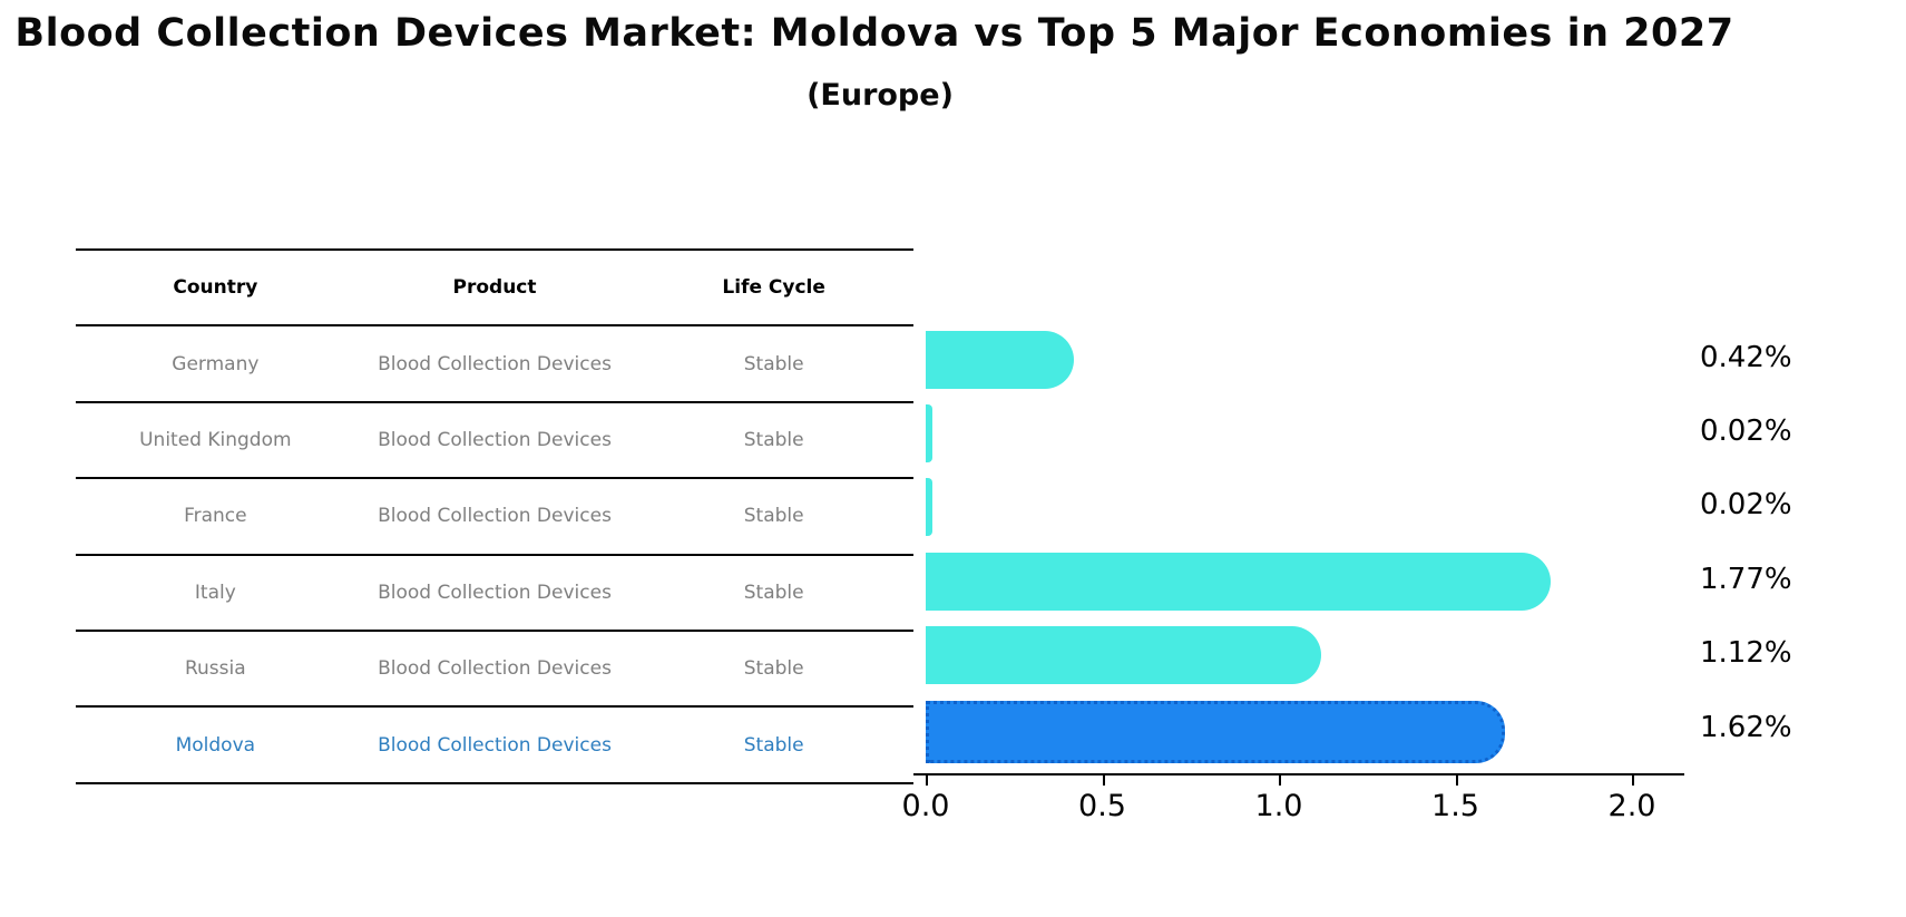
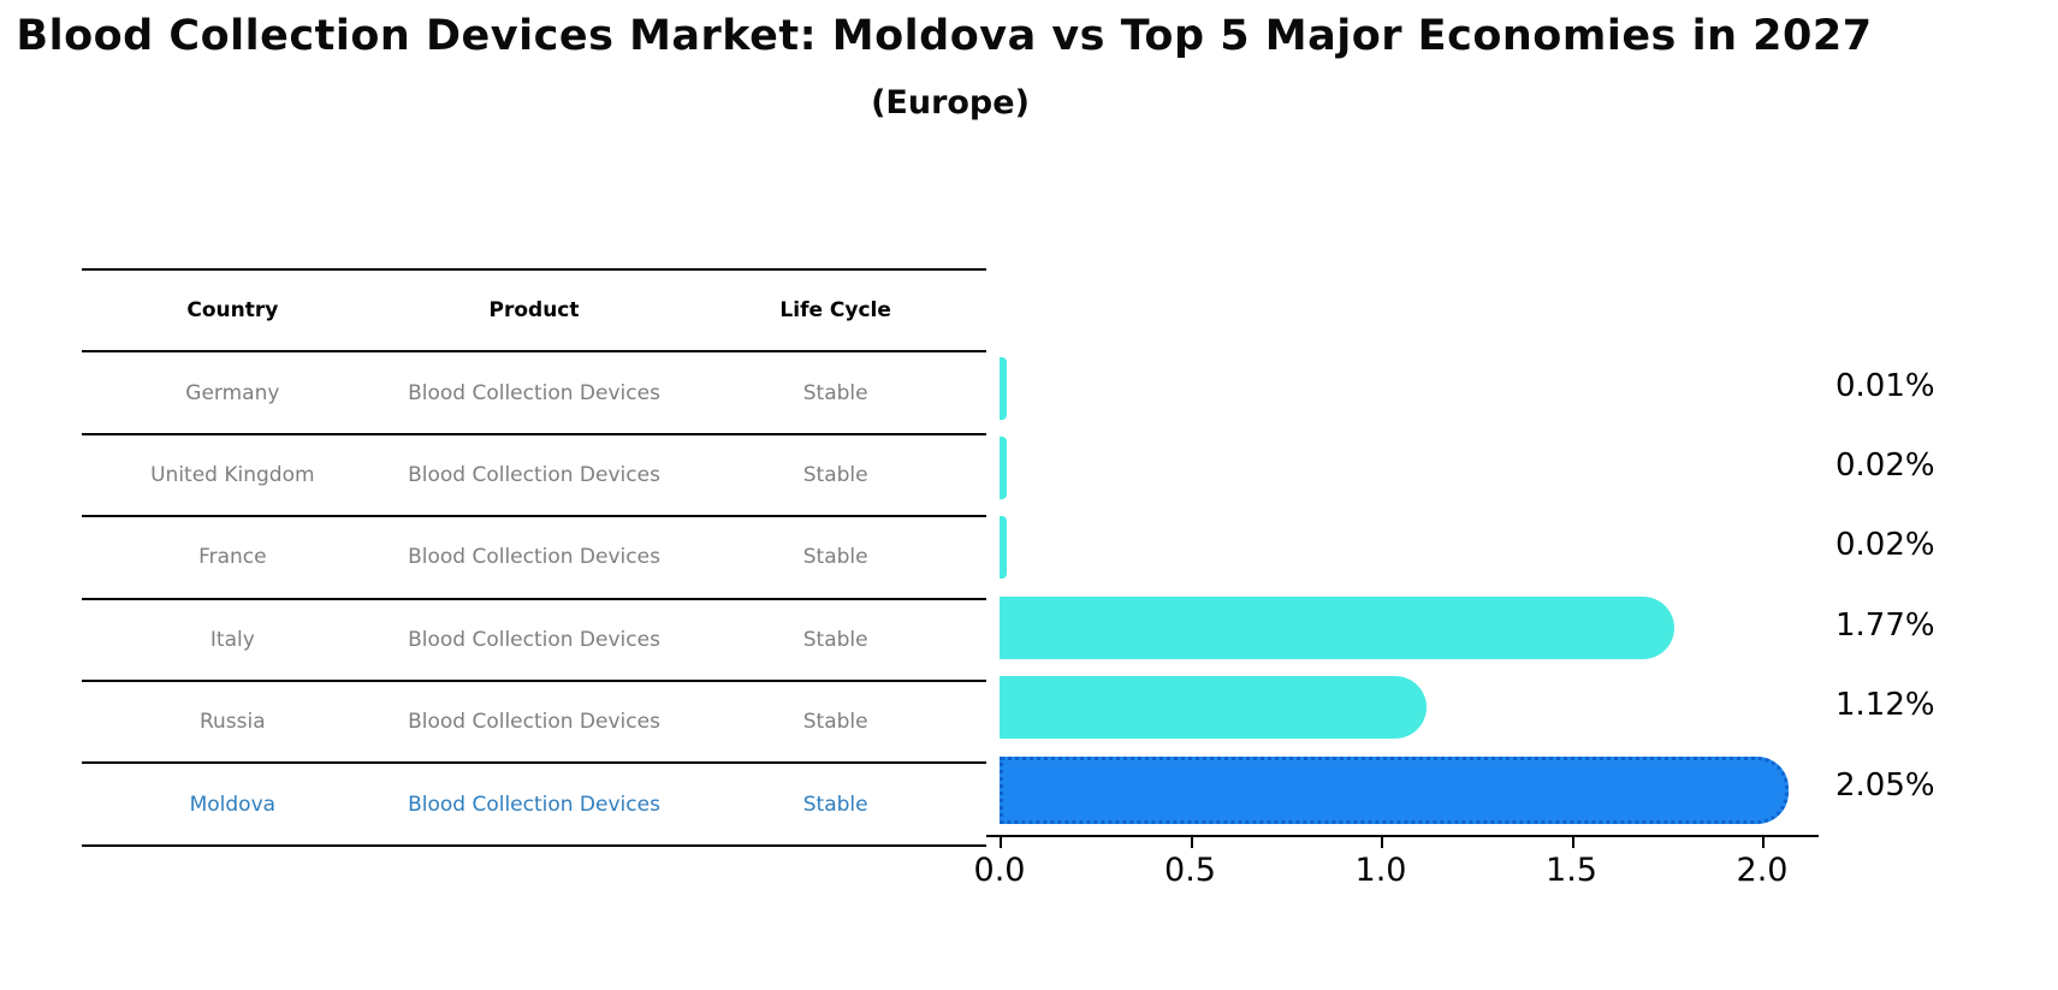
Germany: 0.42% -> 0.01%
Moldova: 1.62% -> 2.05%
